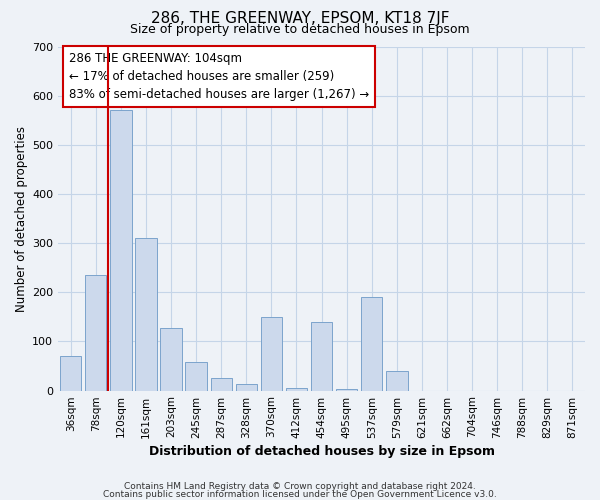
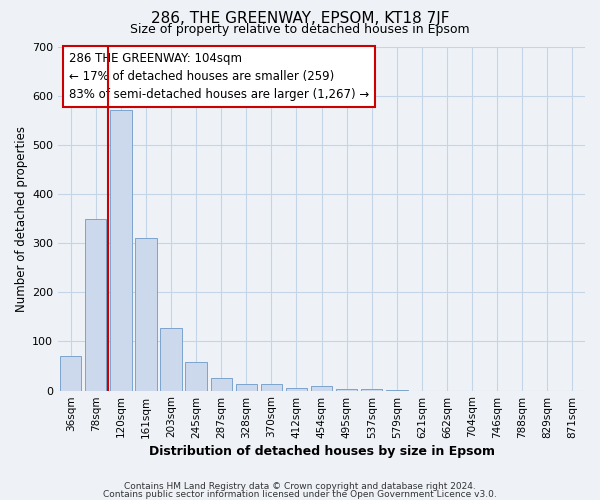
78sqm: 235 -> 350
370sqm: 150 -> 14
454sqm: 140 -> 10
537sqm: 190 -> 4
579sqm: 40 -> 2
